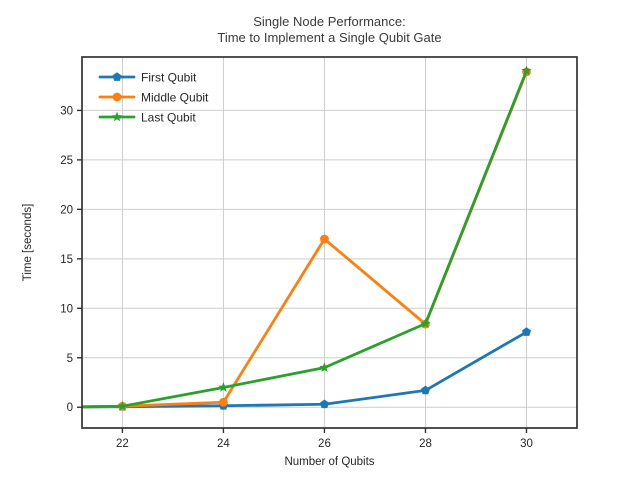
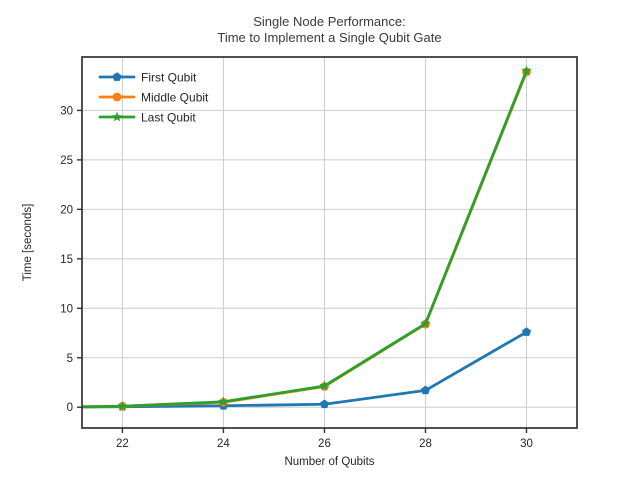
Last Qubit/24: 2 -> 1
Middle Qubit/26: 17 -> 2
Last Qubit/26: 4 -> 2
